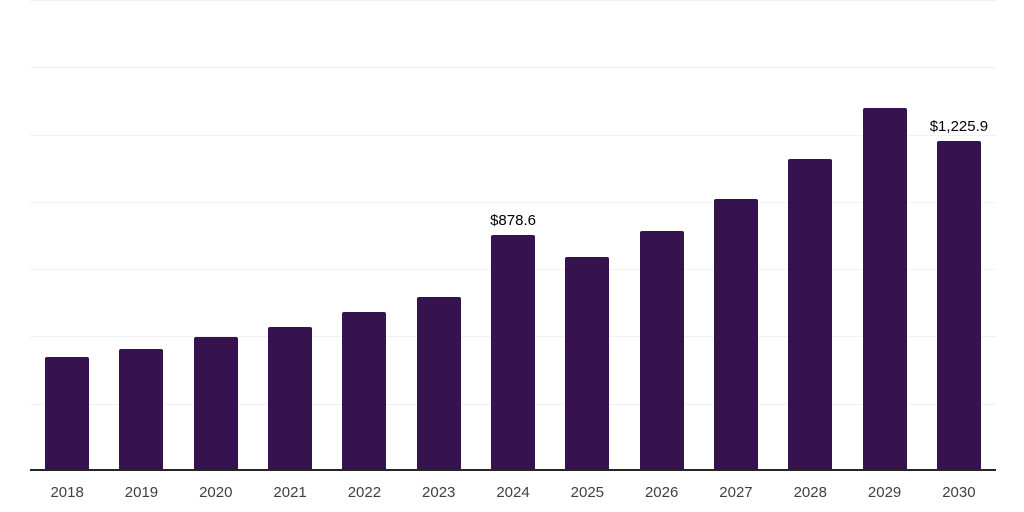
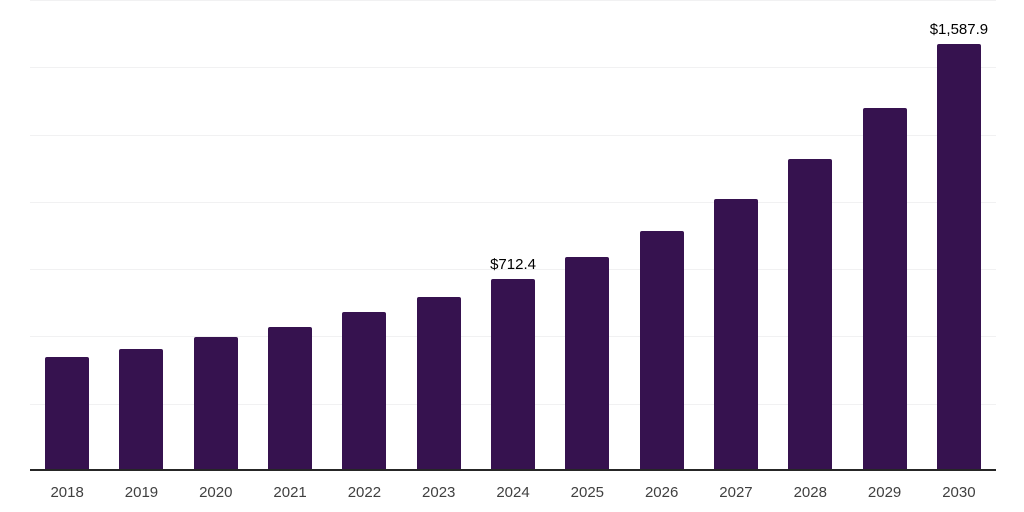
2024: $878.6 -> $712.4
2030: $1,225.9 -> $1,587.9
